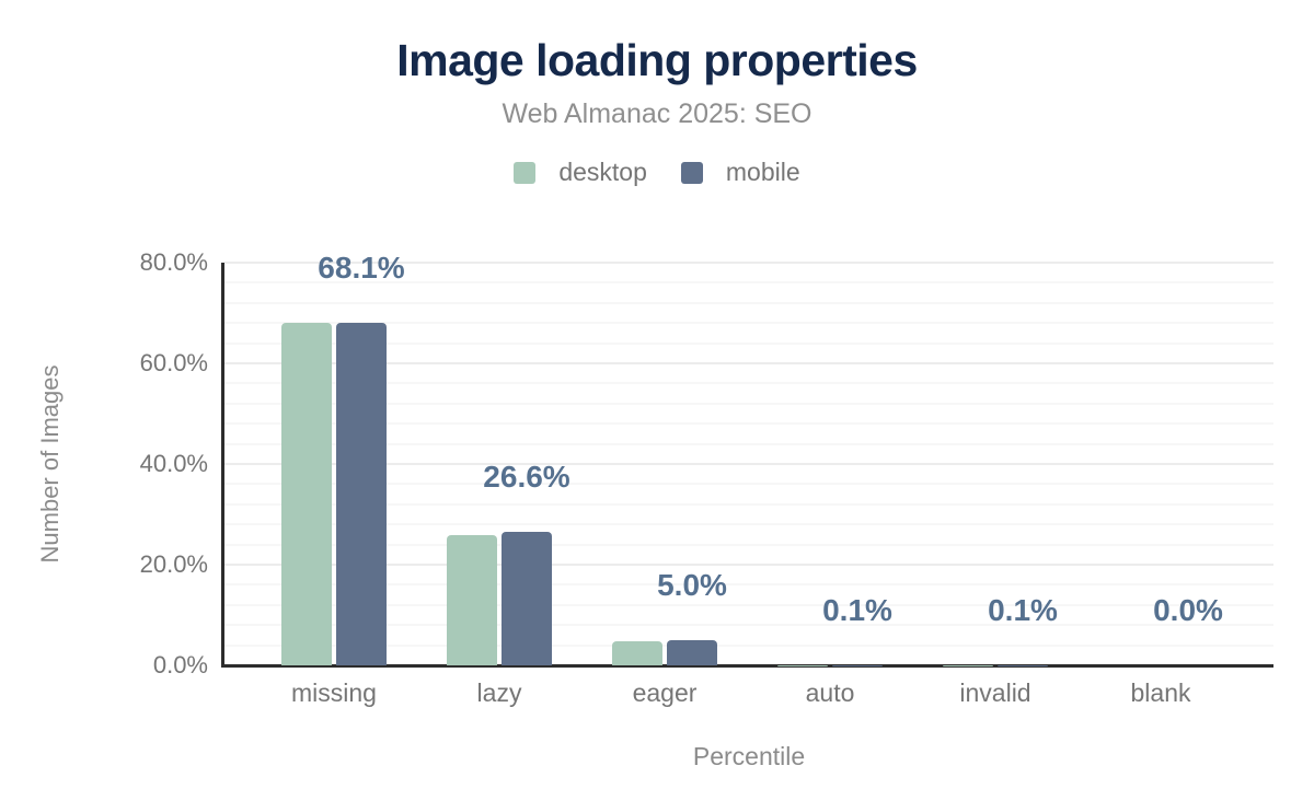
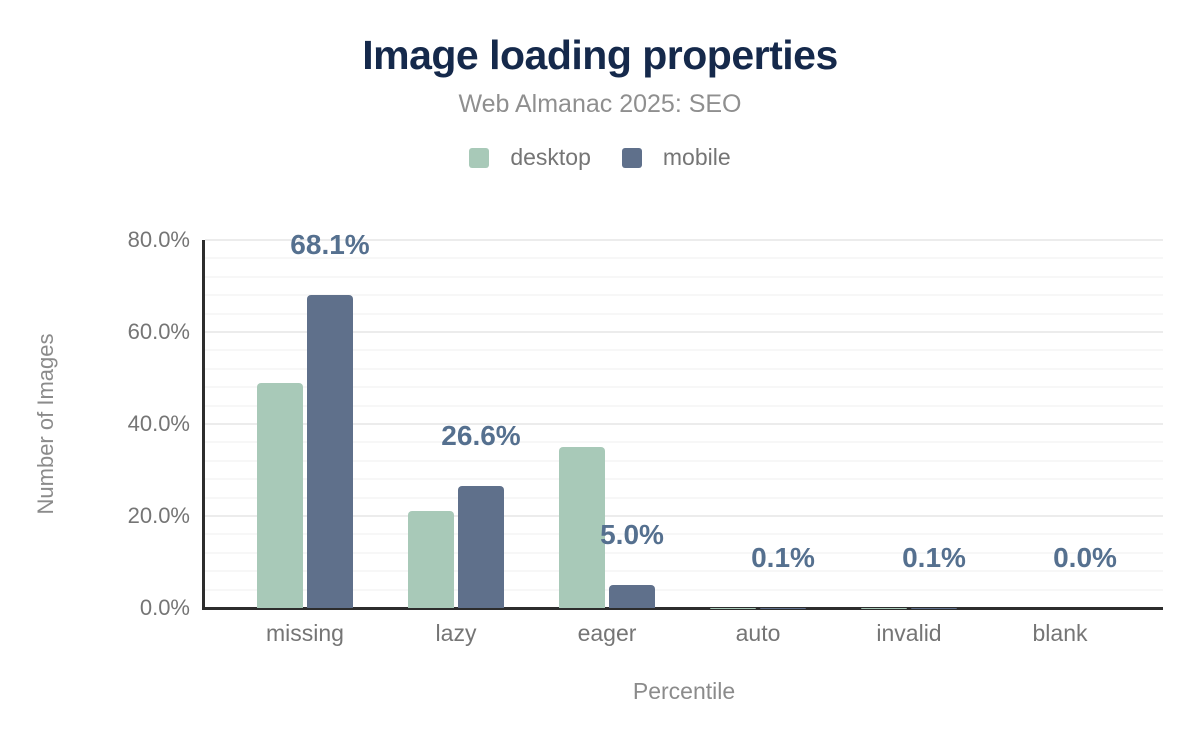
desktop/missing: 68% -> 49%
desktop/lazy: 26% -> 21%
desktop/eager: 5% -> 35%
